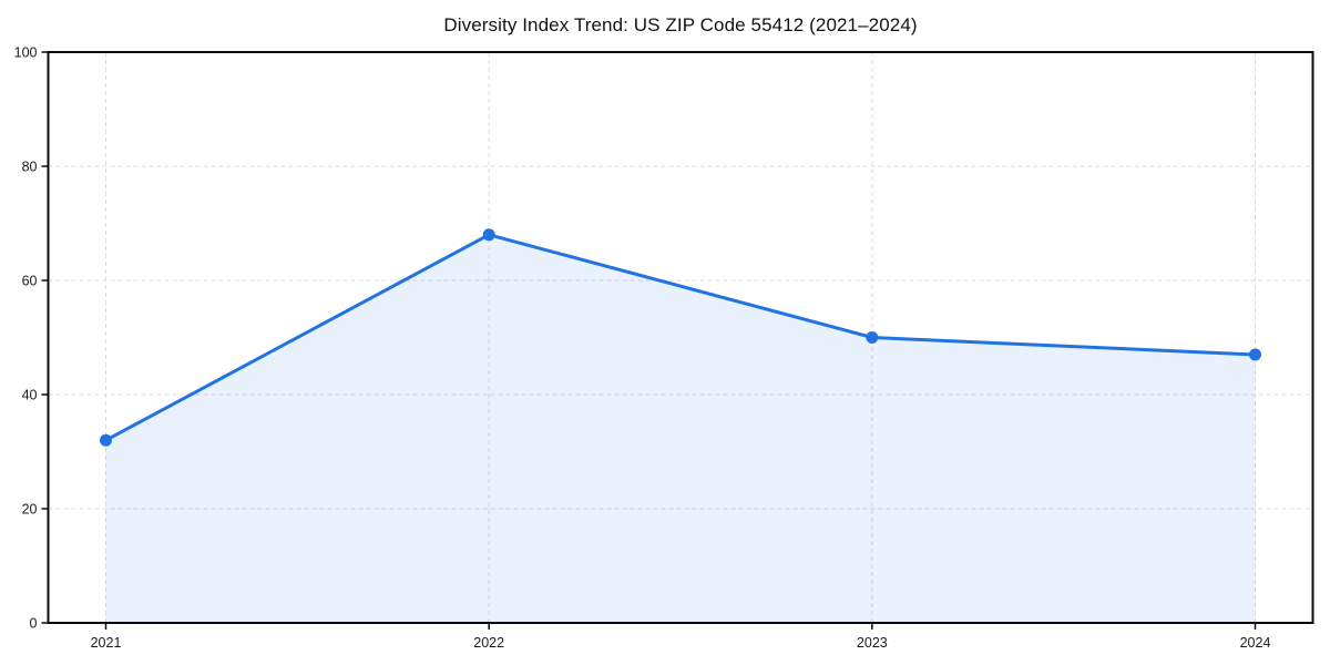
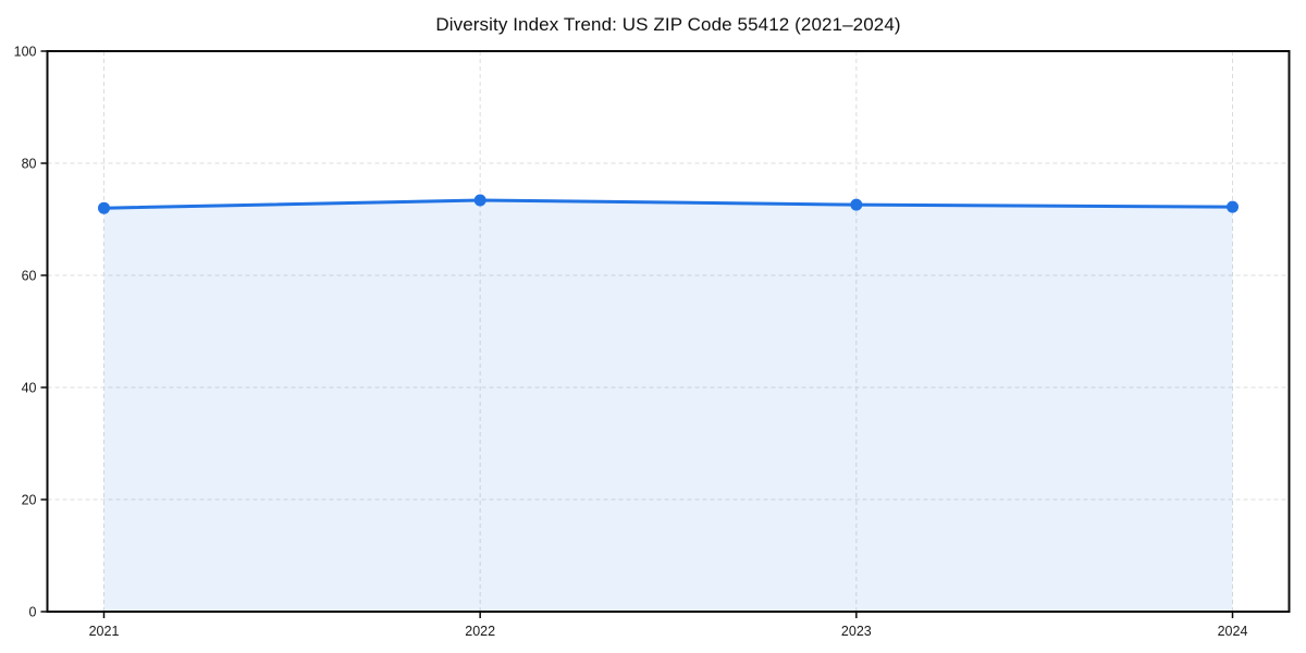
2021: 32 -> 72
2022: 68 -> 73
2023: 50 -> 73
2024: 47 -> 72
